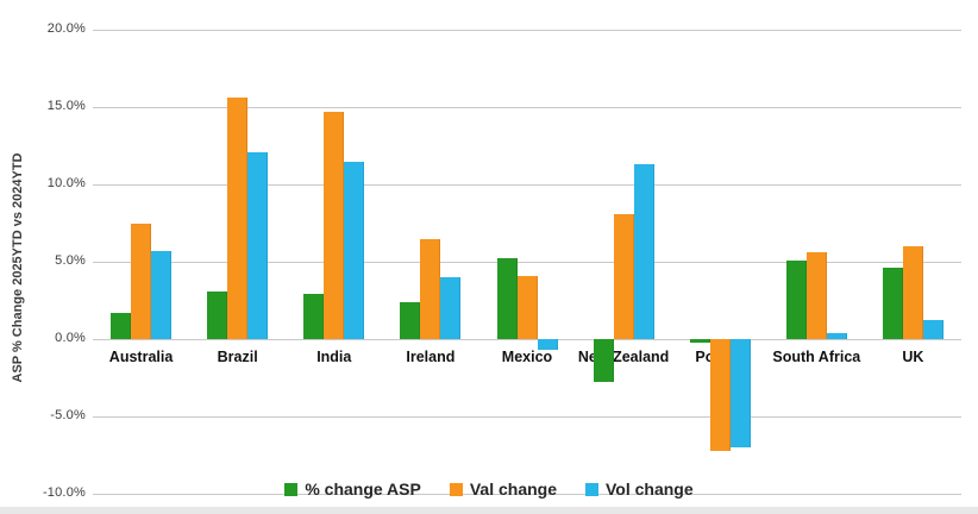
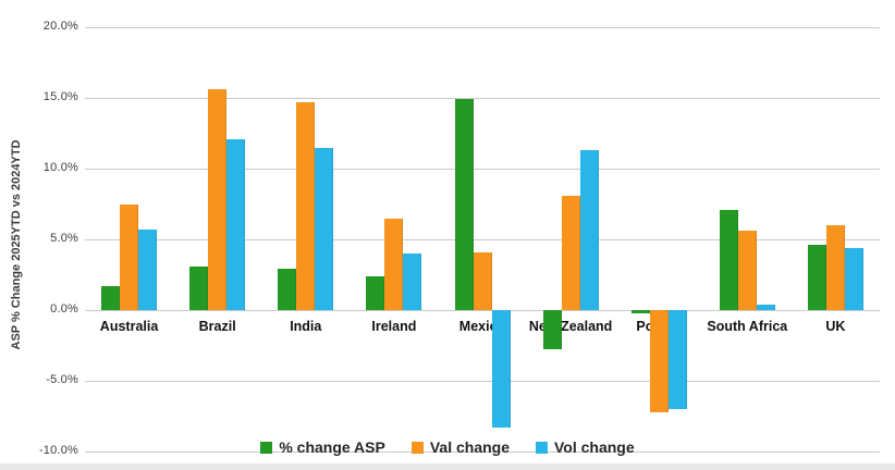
% change ASP/Mexico: 5.2% -> 14.9%
Vol change/Mexico: -0.7% -> -8.3%
% change ASP/South Africa: 5.1% -> 7.1%
Vol change/UK: 1.2% -> 4.4%
